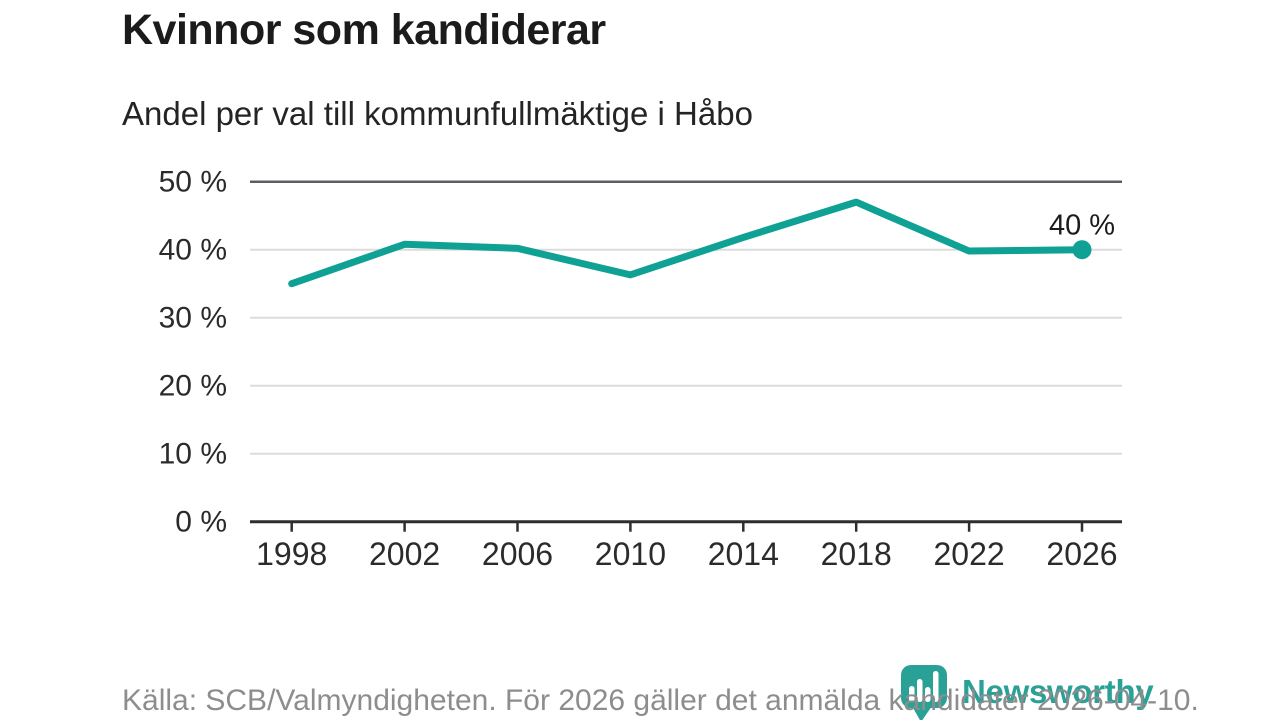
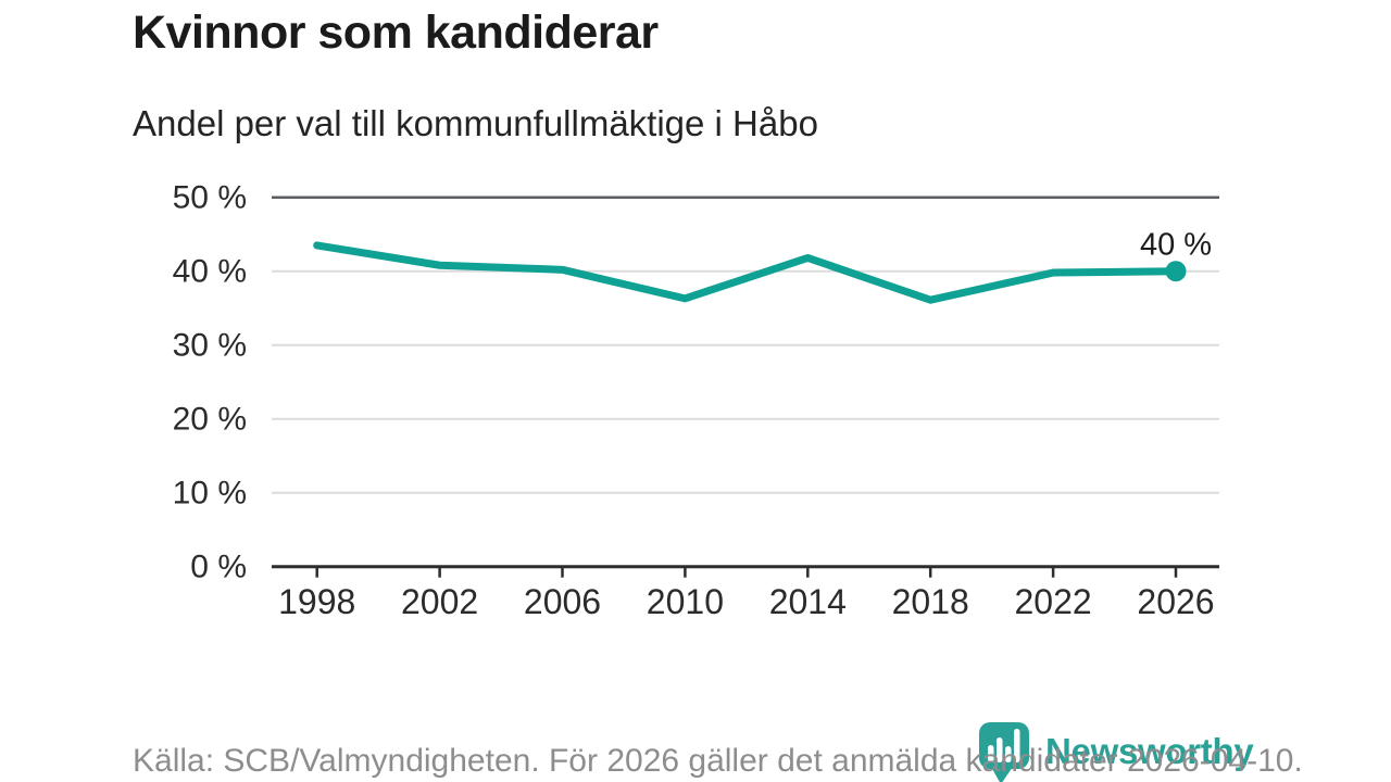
1998: 35% -> 44%
2018: 47% -> 36%
